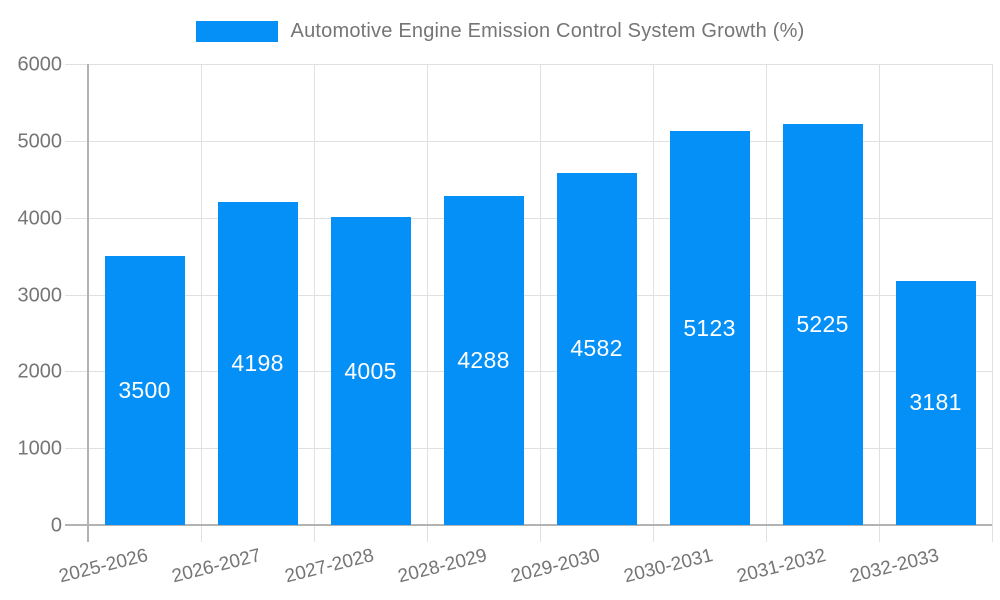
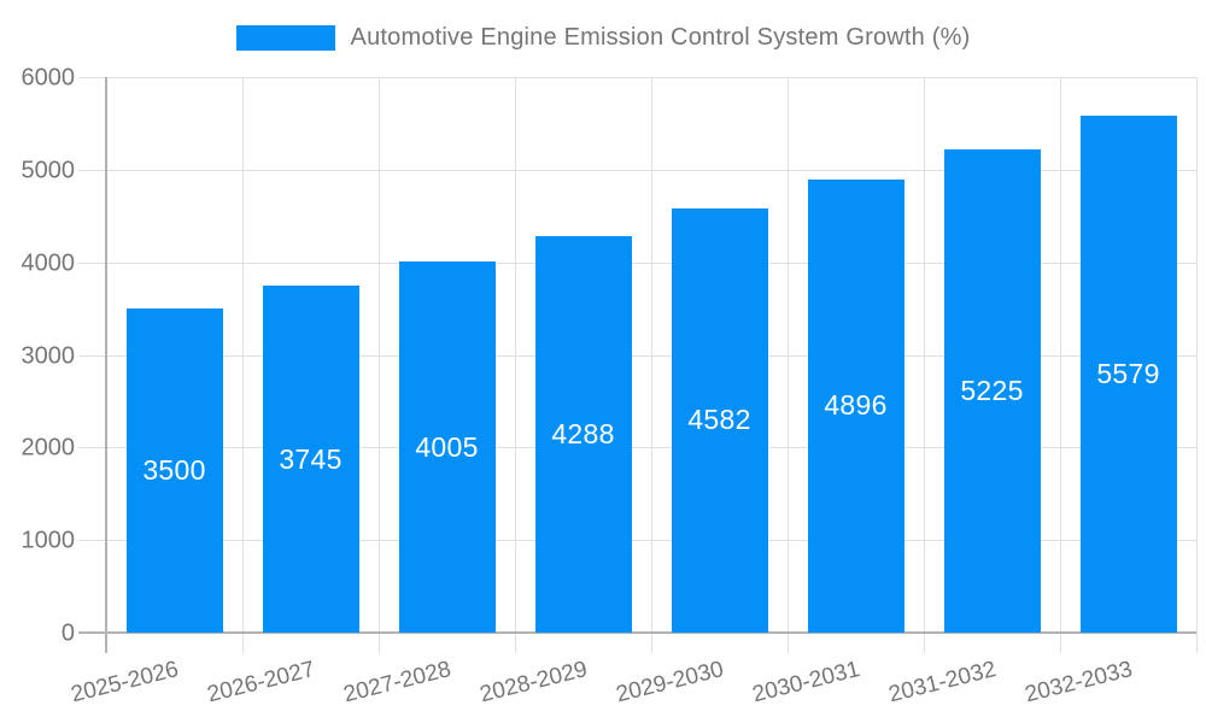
2026-2027: 4198 -> 3745
2030-2031: 5123 -> 4896
2032-2033: 3181 -> 5579
